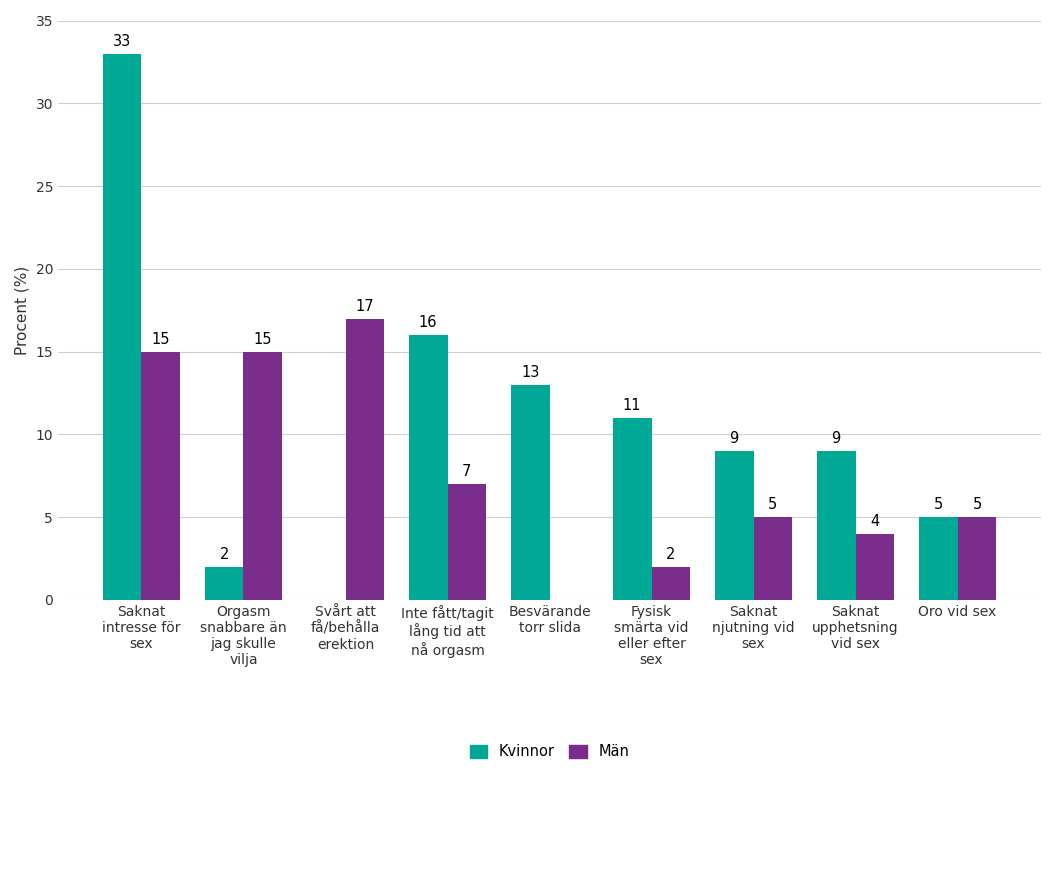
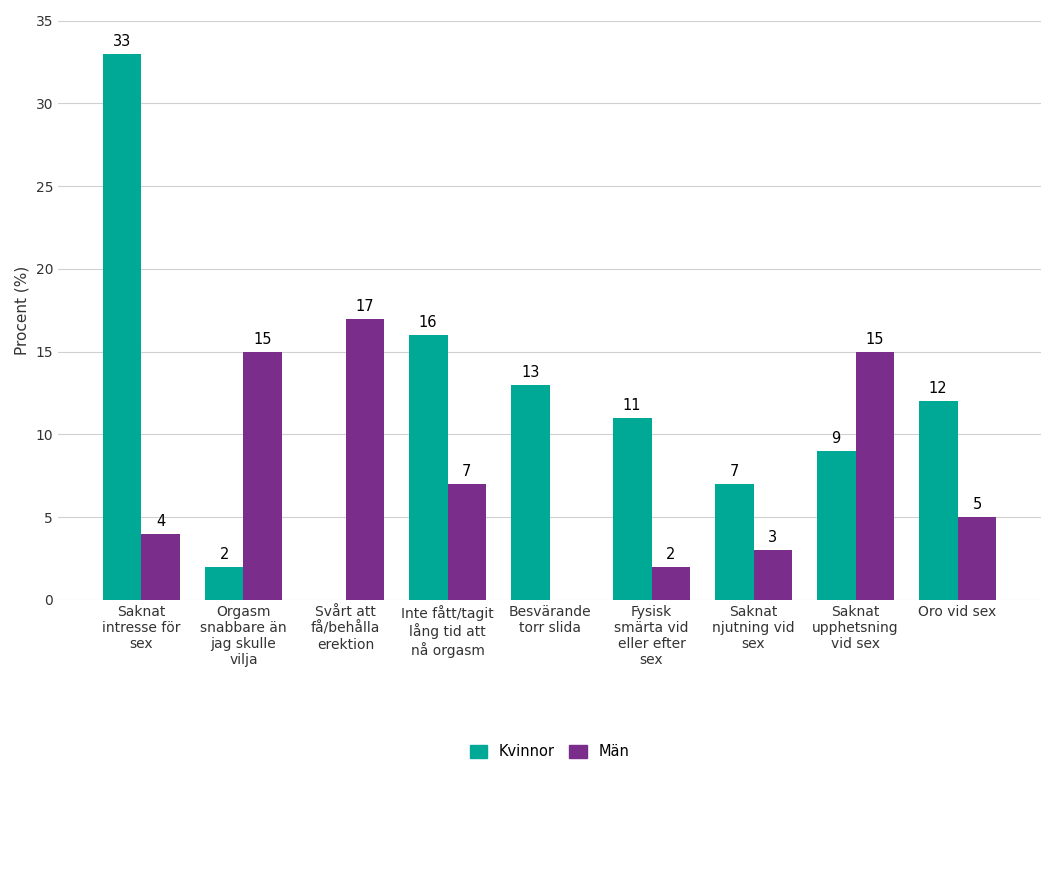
Män/Saknat intresse för sex: 15 -> 4
Kvinnor/Saknat njutning vid sex: 9 -> 7
Män/Saknat njutning vid sex: 5 -> 3
Män/Saknat upphetsning vid sex: 4 -> 15
Kvinnor/Oro vid sex: 5 -> 12
